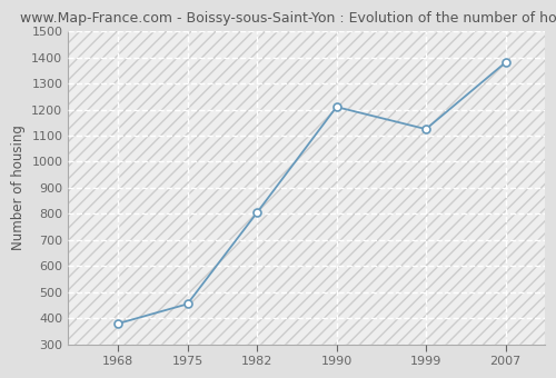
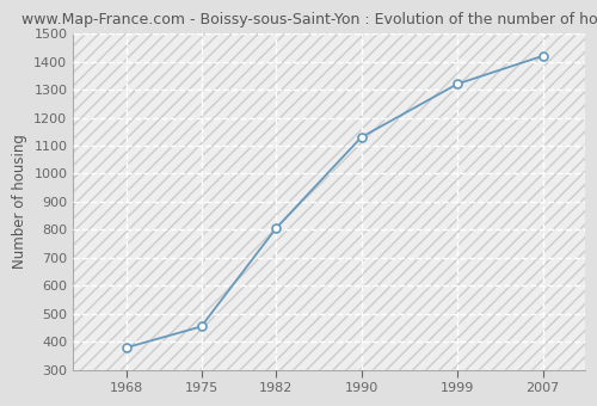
1990: 1210 -> 1130
1999: 1125 -> 1320
2007: 1380 -> 1420
